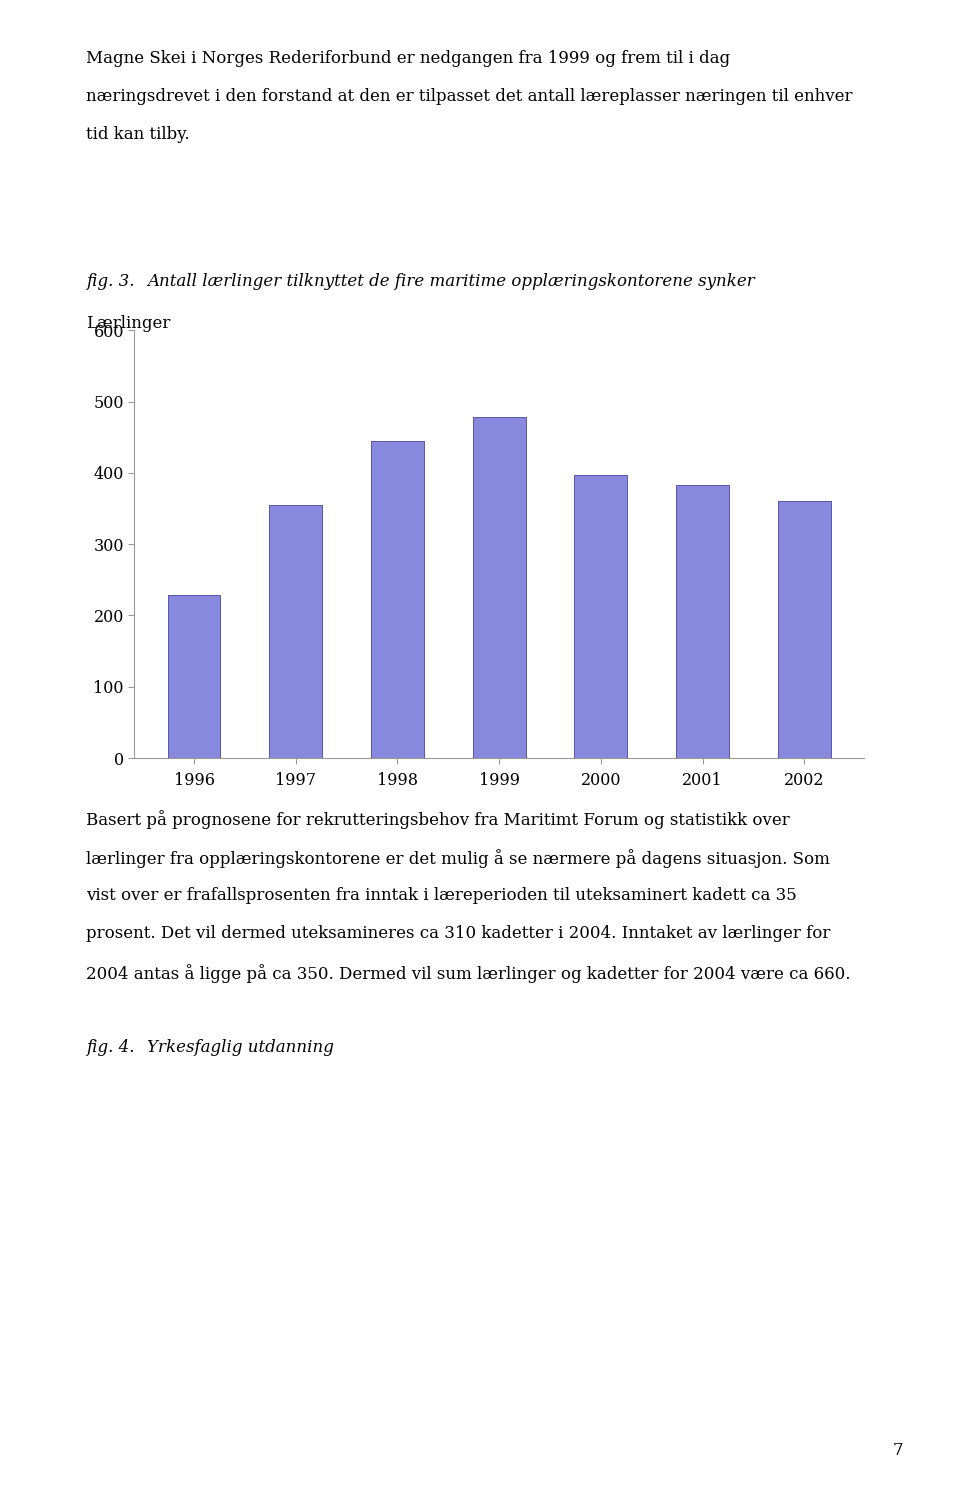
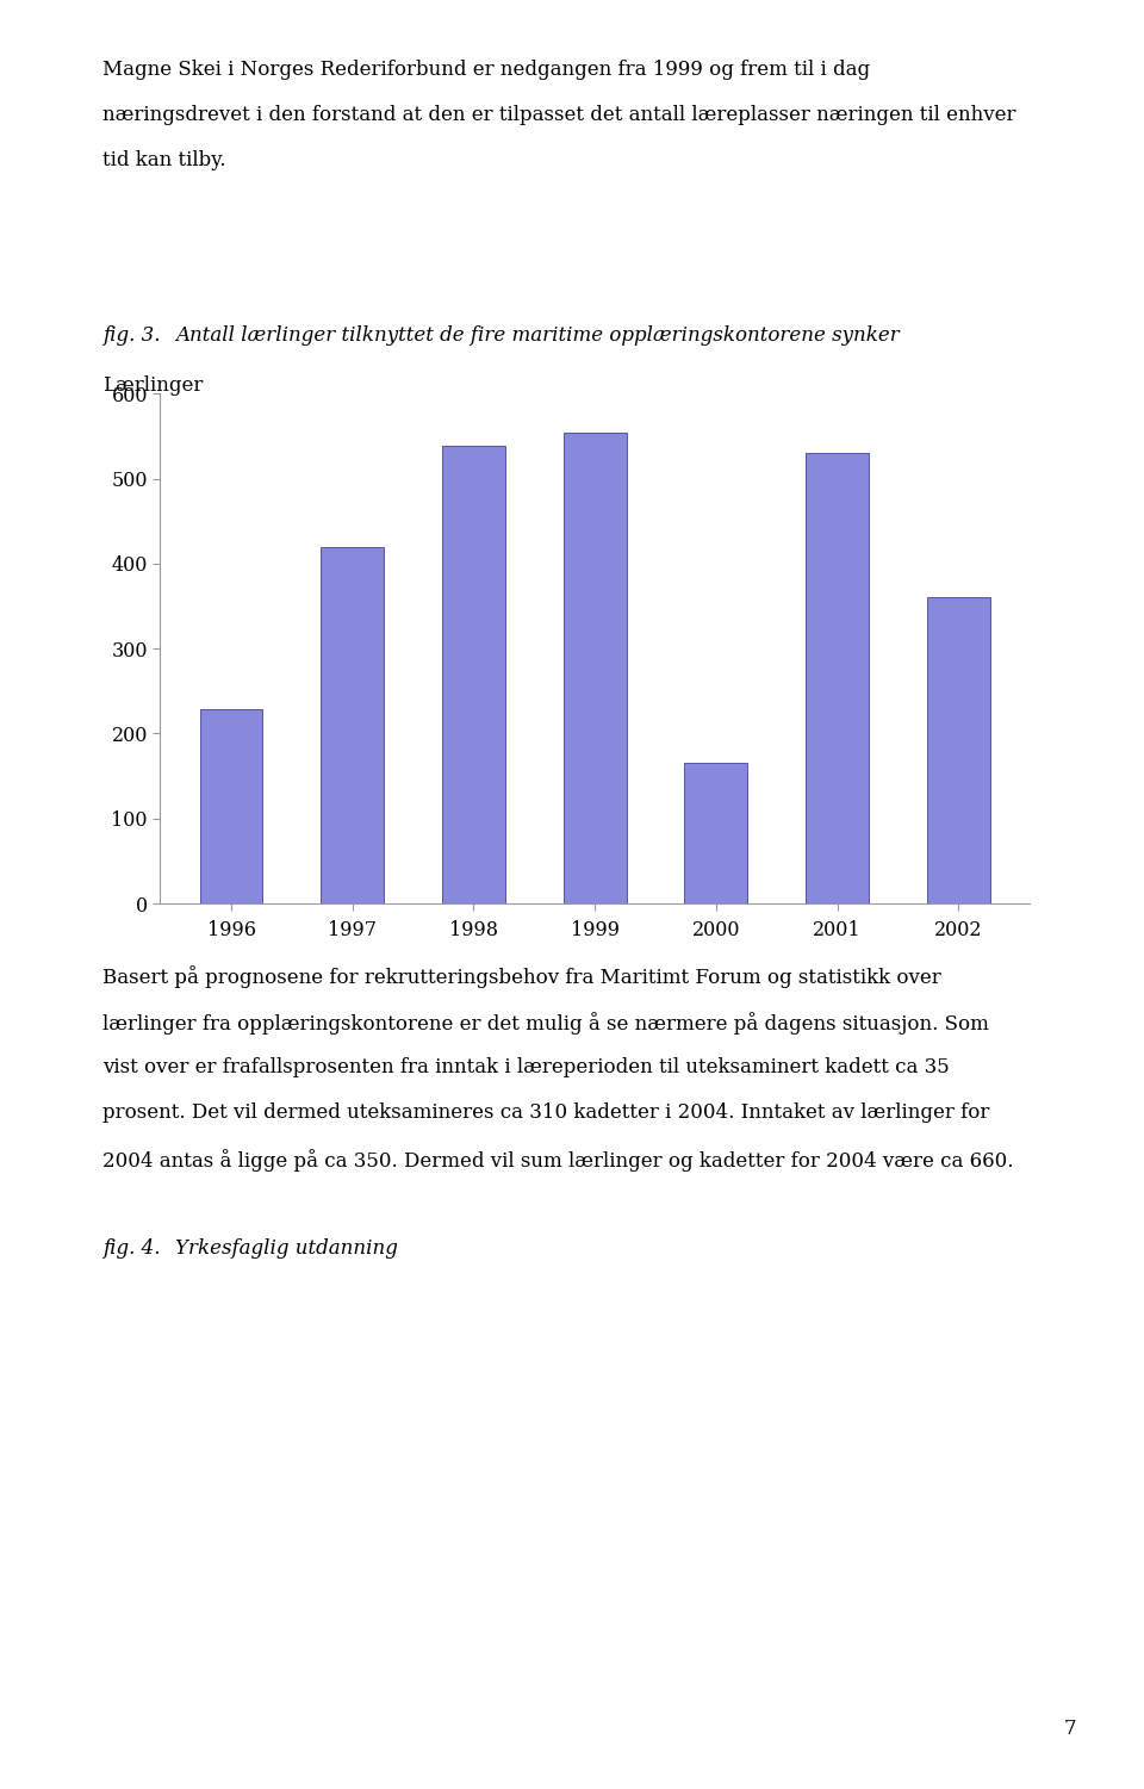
1997: 355 -> 420
1998: 445 -> 538
1999: 478 -> 554
2000: 397 -> 166
2001: 383 -> 530
